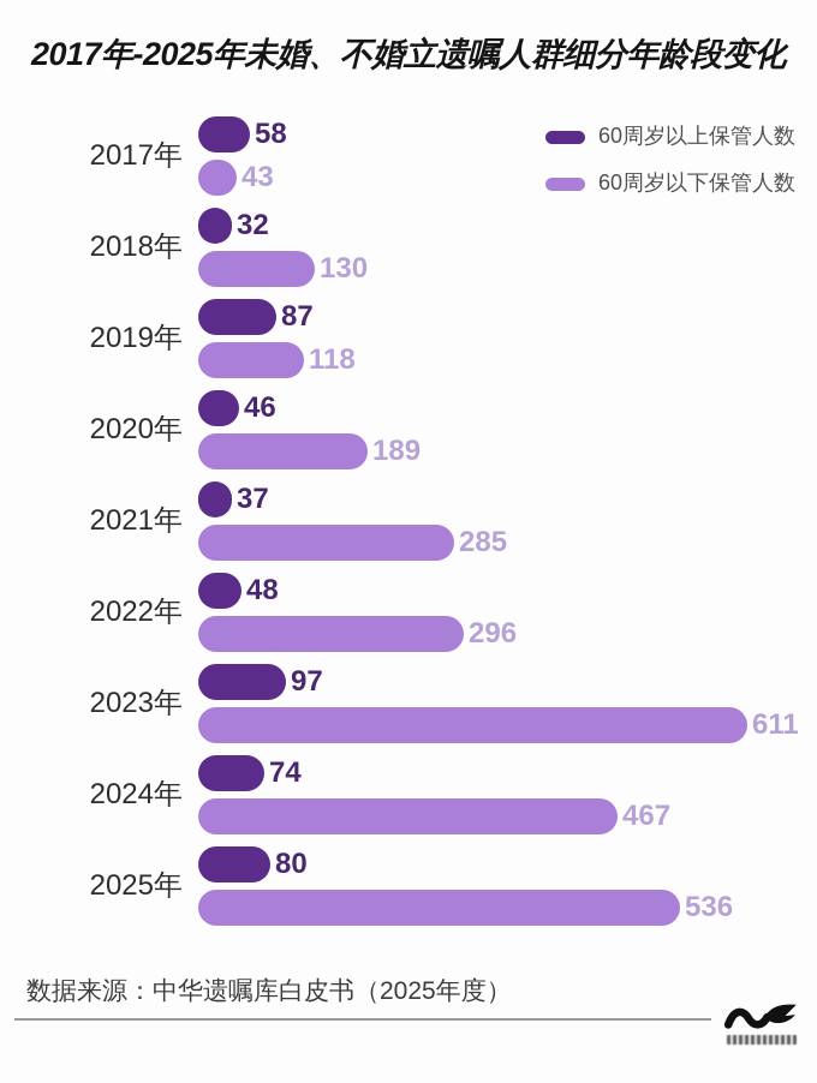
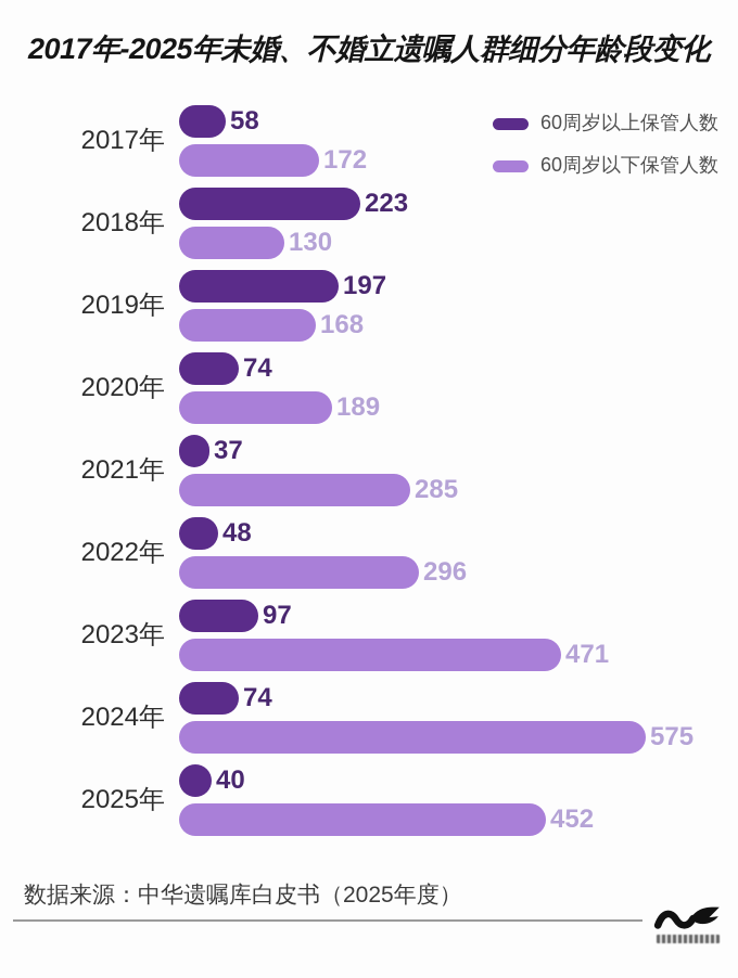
60周岁以下保管人数/2017年: 43 -> 172
60周岁以上保管人数/2018年: 32 -> 223
60周岁以上保管人数/2019年: 87 -> 197
60周岁以下保管人数/2019年: 118 -> 168
60周岁以上保管人数/2020年: 46 -> 74
60周岁以下保管人数/2023年: 611 -> 471
60周岁以下保管人数/2024年: 467 -> 575
60周岁以上保管人数/2025年: 80 -> 40
60周岁以下保管人数/2025年: 536 -> 452
